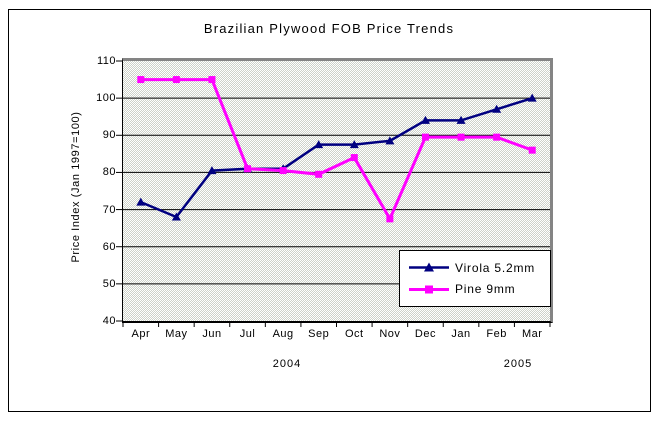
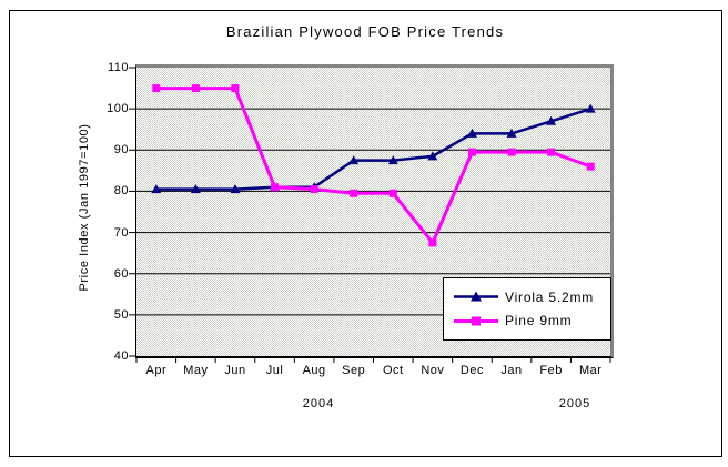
Virola 5.2mm/Apr: 72 -> 80
Virola 5.2mm/May: 68 -> 80
Pine 9mm/Oct: 84 -> 80
